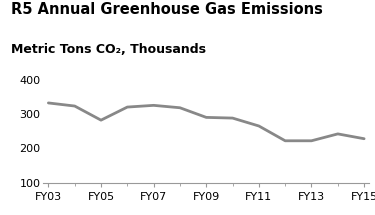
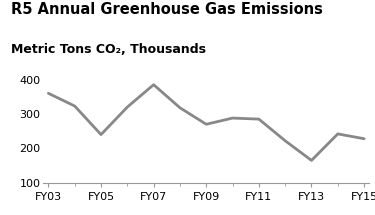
FY03: 332 -> 360
FY05: 282 -> 240
FY07: 325 -> 385
FY09: 290 -> 270
FY11: 265 -> 285
FY13: 222 -> 165
